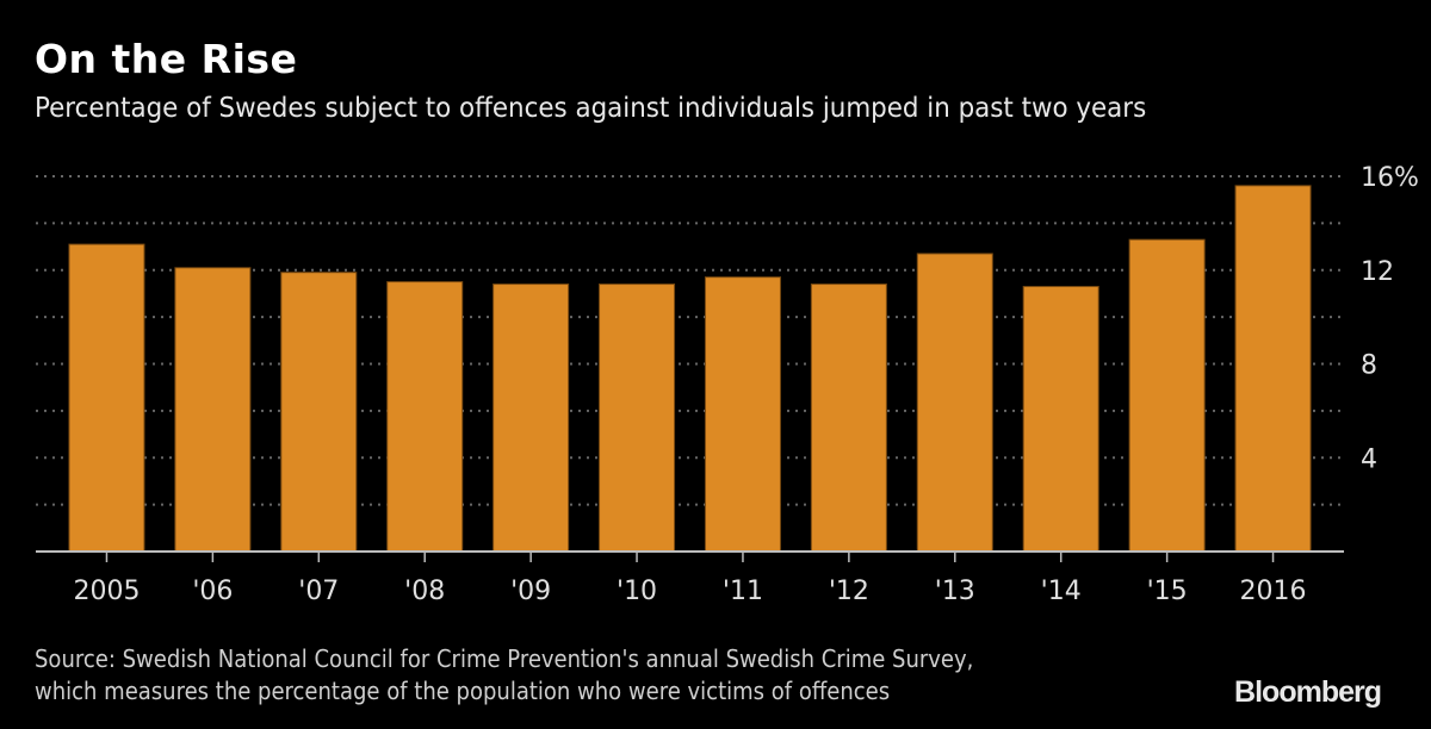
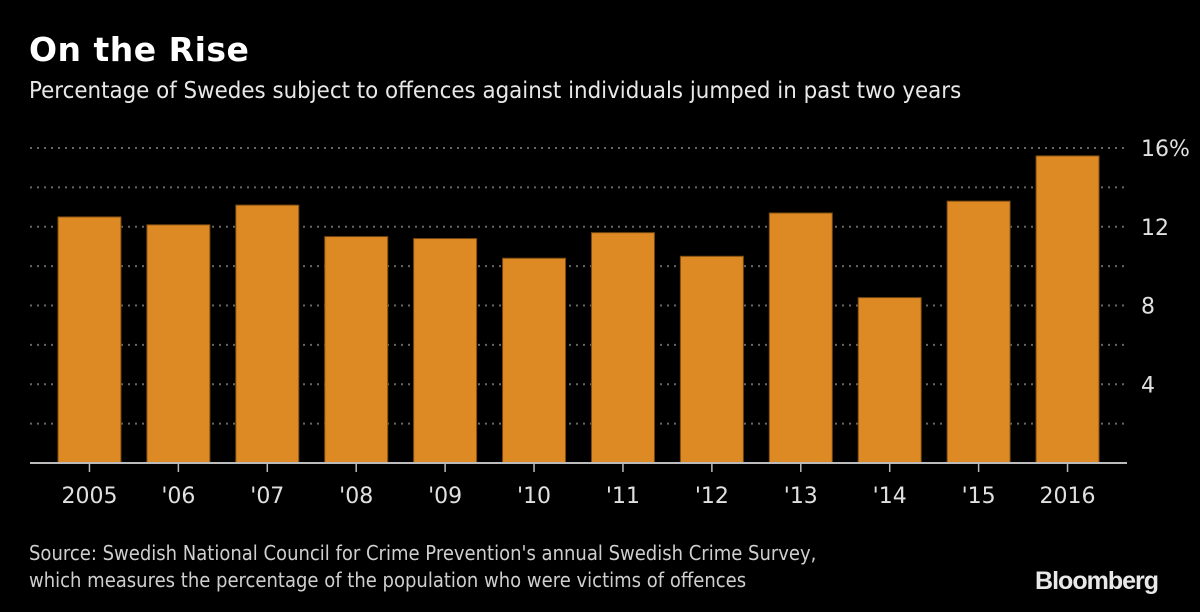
2005: 13.1% -> 12.5%
'07: 11.9% -> 13.1%
'10: 11.4% -> 10.4%
'12: 11.4% -> 10.5%
'14: 11.3% -> 8.4%
